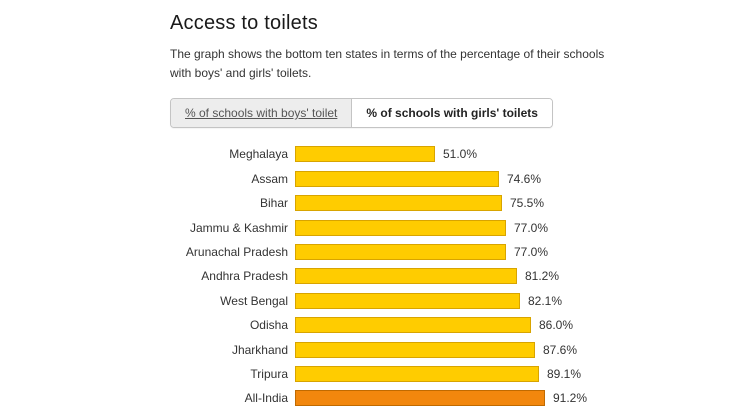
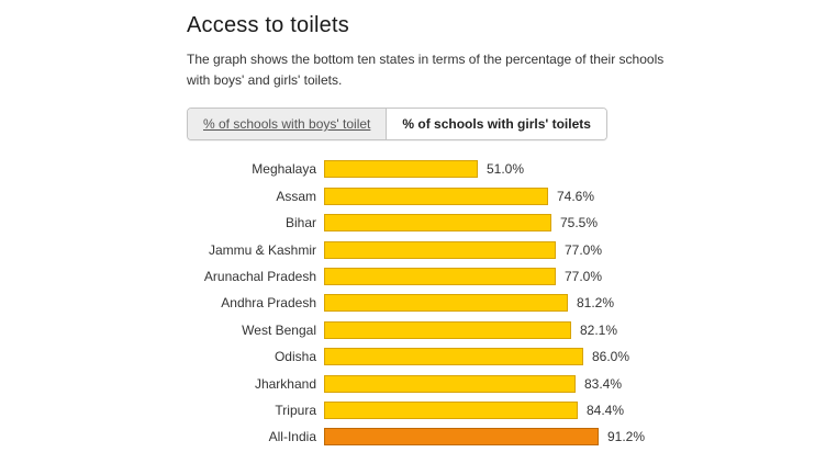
Jharkhand: 87.6% -> 83.4%
Tripura: 89.1% -> 84.4%
